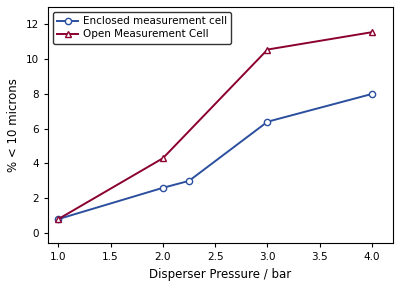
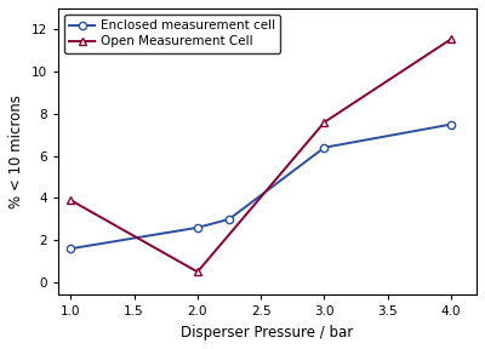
Enclosed measurement cell/1.0: 0.8 -> 1.6
Open Measurement Cell/1.0: 0.8 -> 3.9
Open Measurement Cell/2.0: 4.3 -> 0.5
Open Measurement Cell/3.0: 10.6 -> 7.6
Enclosed measurement cell/4.0: 8.0 -> 7.5
